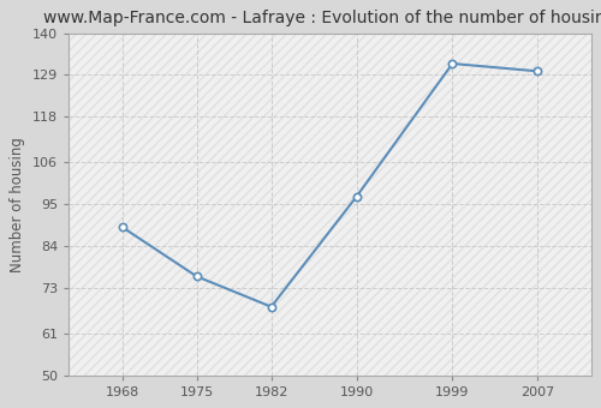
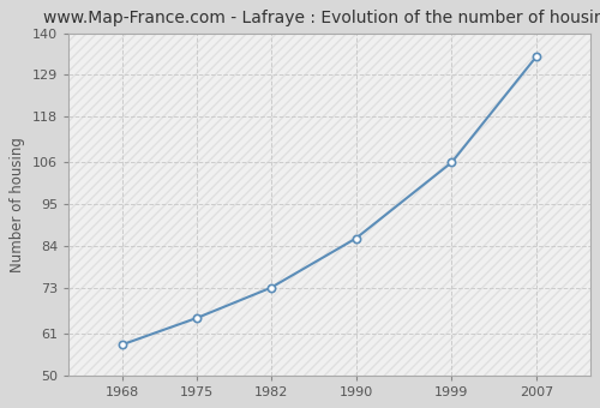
1968: 89 -> 58
1975: 76 -> 65
1982: 68 -> 73
1990: 97 -> 86
1999: 132 -> 106
2007: 130 -> 134
